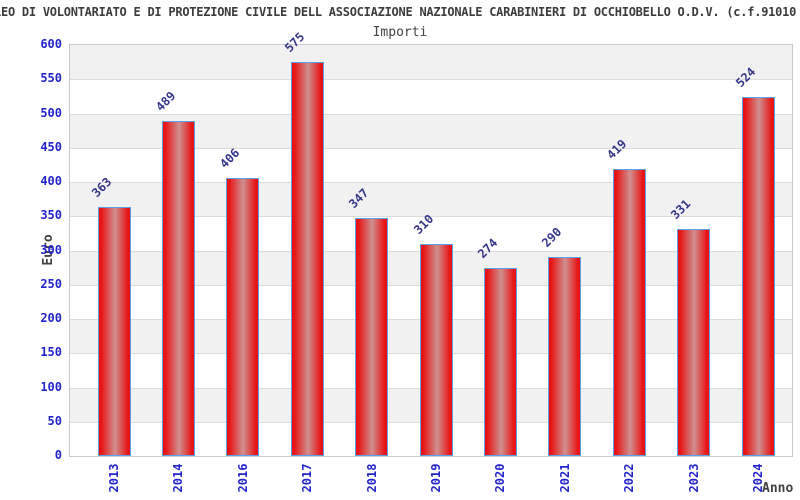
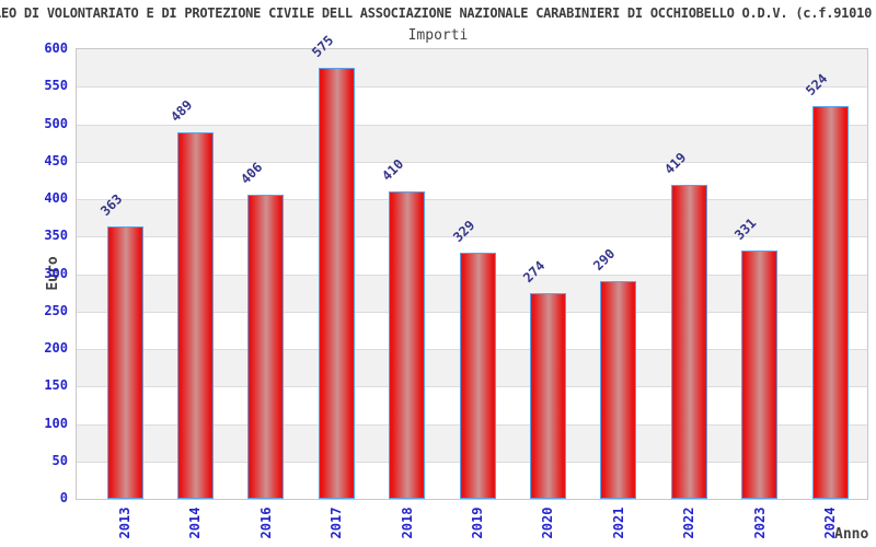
2018: 347 -> 410
2019: 310 -> 329
